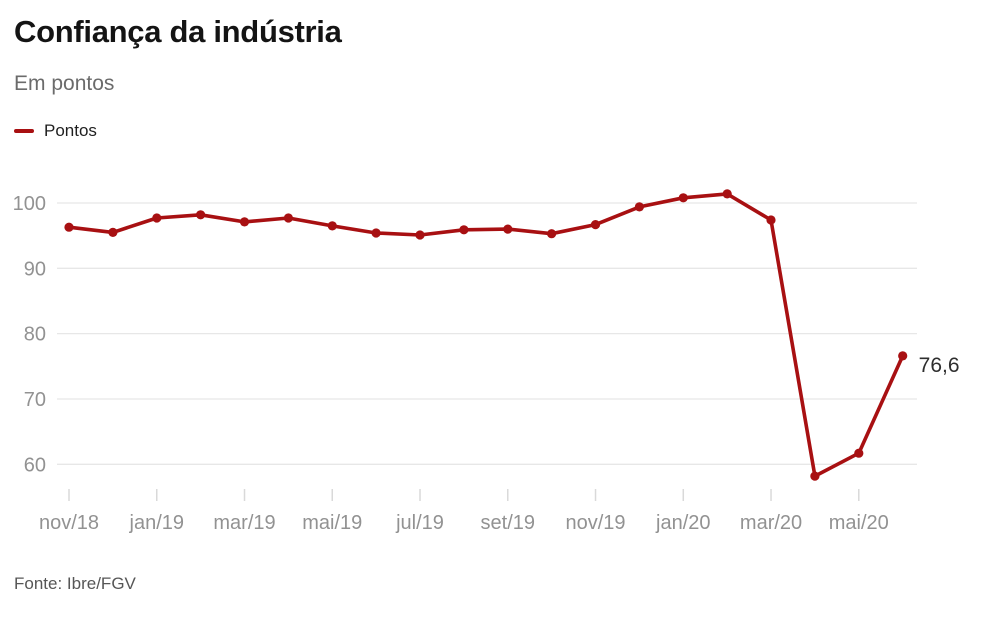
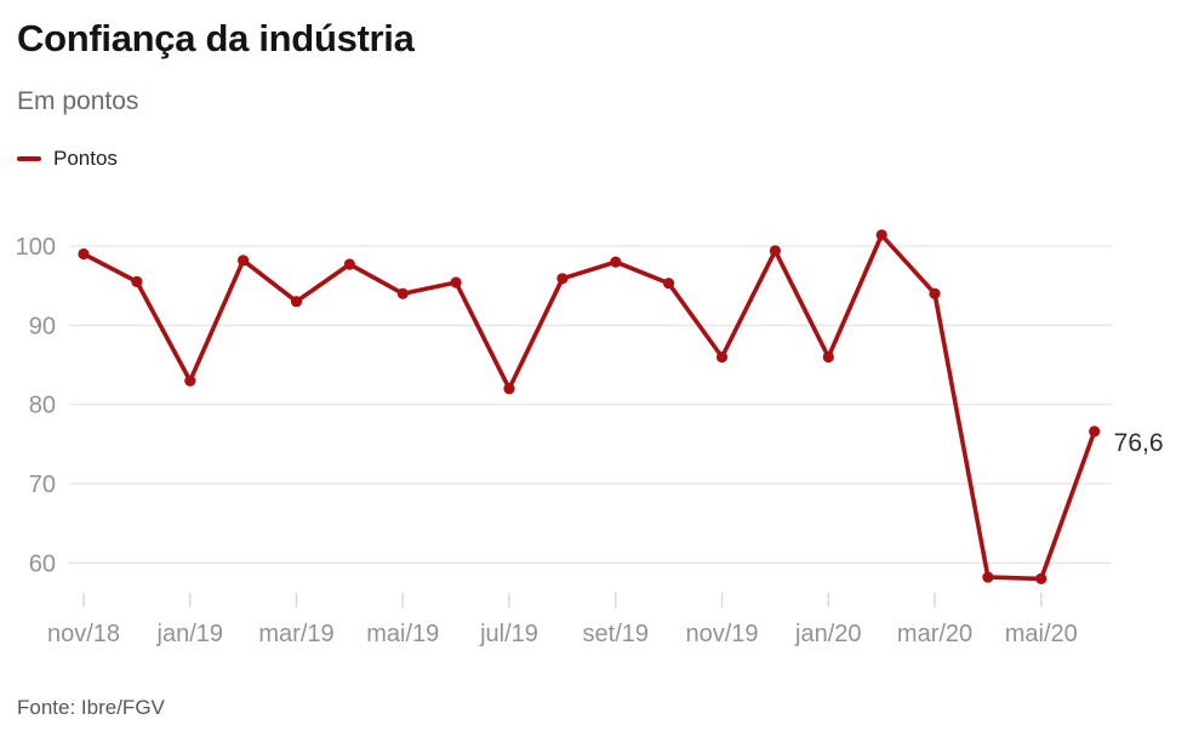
nov/18: 96 -> 99
jan/19: 98 -> 83
mar/19: 97 -> 93
mai/19: 96 -> 94
jul/19: 95 -> 82
set/19: 96 -> 98
nov/19: 97 -> 86
jan/20: 101 -> 86
mar/20: 97 -> 94
mai/20: 62 -> 58
